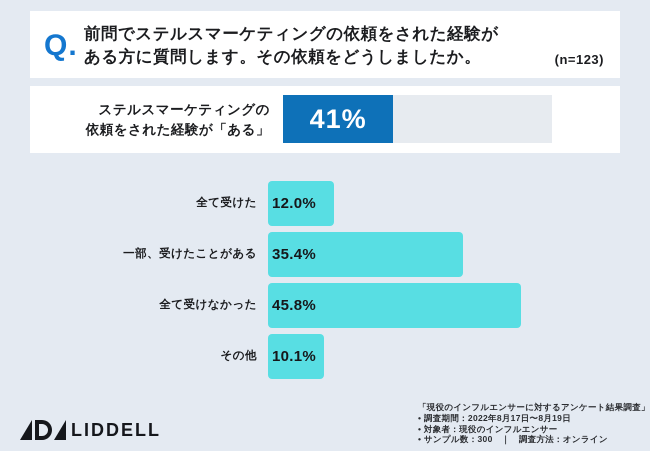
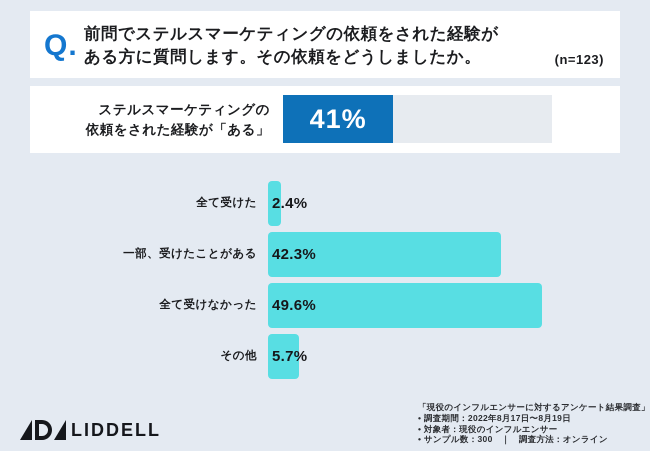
全て受けた: 12.0% -> 2.4%
一部、受けたことがある: 35.4% -> 42.3%
全て受けなかった: 45.8% -> 49.6%
その他: 10.1% -> 5.7%
